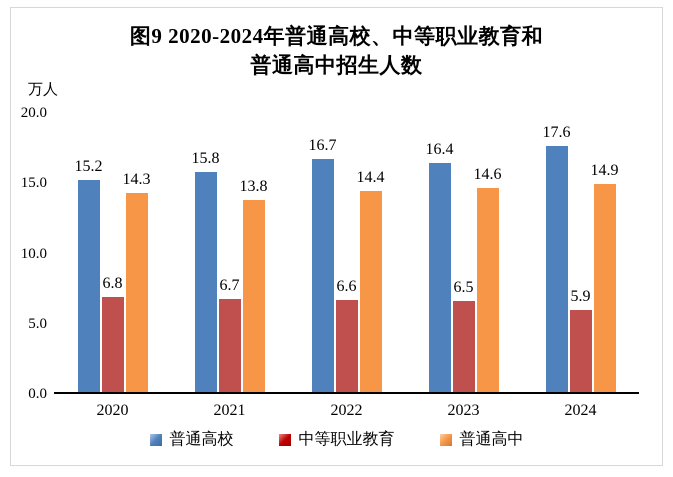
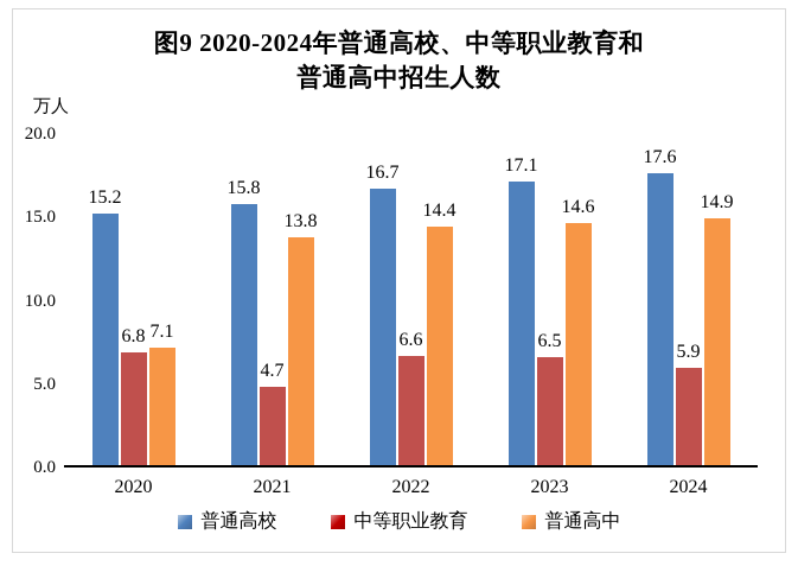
普通高中/2020: 14.3 -> 7.1
中等职业教育/2021: 6.7 -> 4.7
普通高校/2023: 16.4 -> 17.1
